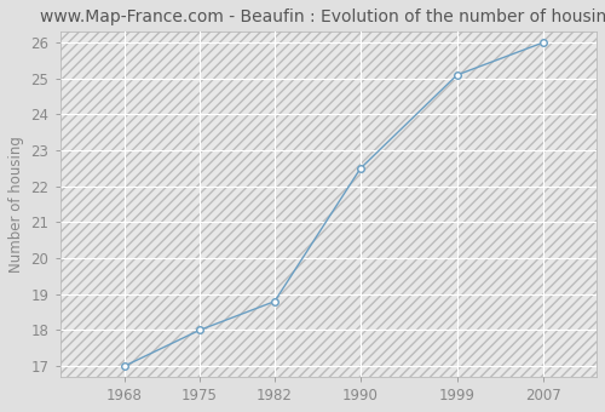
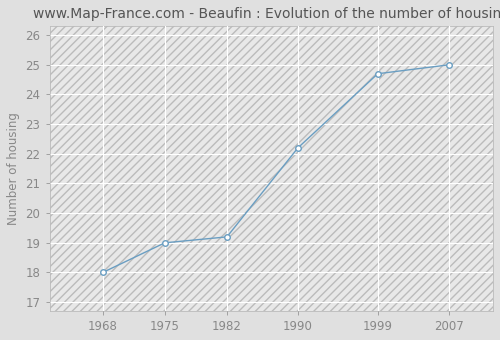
1968: 17.0 -> 18.0
1975: 18.0 -> 19.0
1982: 18.8 -> 19.2
1990: 22.5 -> 22.2
1999: 25.1 -> 24.7
2007: 26.0 -> 25.0
